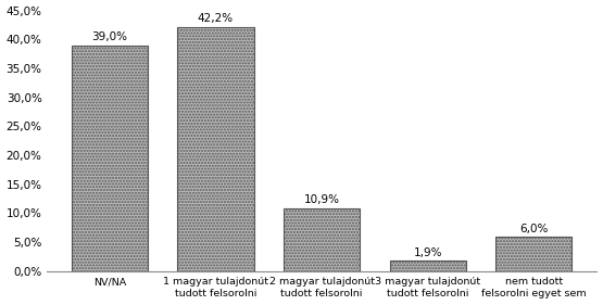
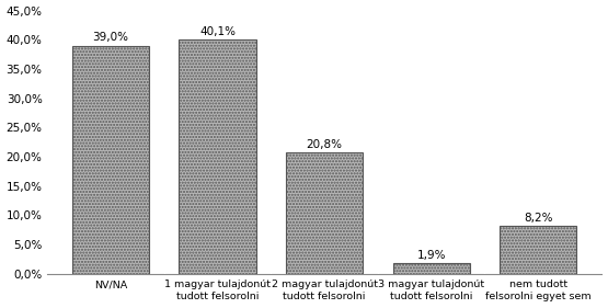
1 magyar tulajdonút tudott felsorolni: 42,2% -> 40,1%
2 magyar tulajdonút tudott felsorolni: 10,9% -> 20,8%
nem tudott felsorolni egyet sem: 6,0% -> 8,2%
